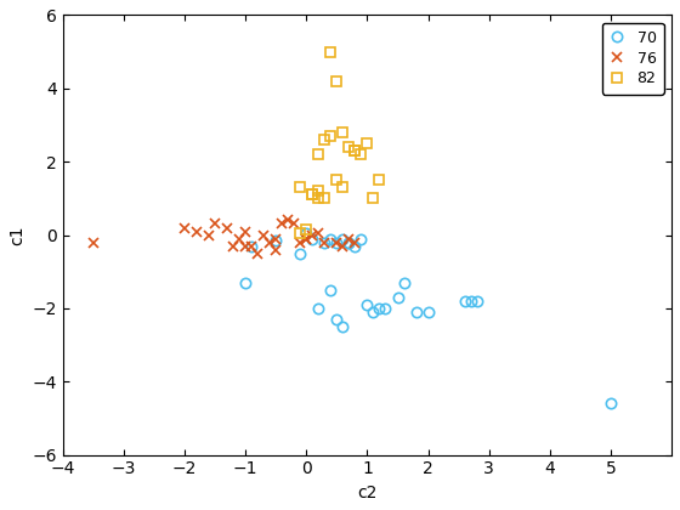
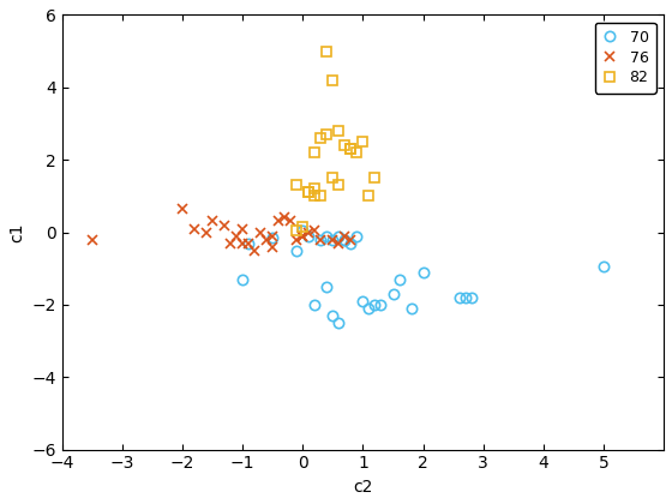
76/−2: 0.20 -> 0.65
70/2: -2.10 -> -1.10
70/5: -4.60 -> -0.95
